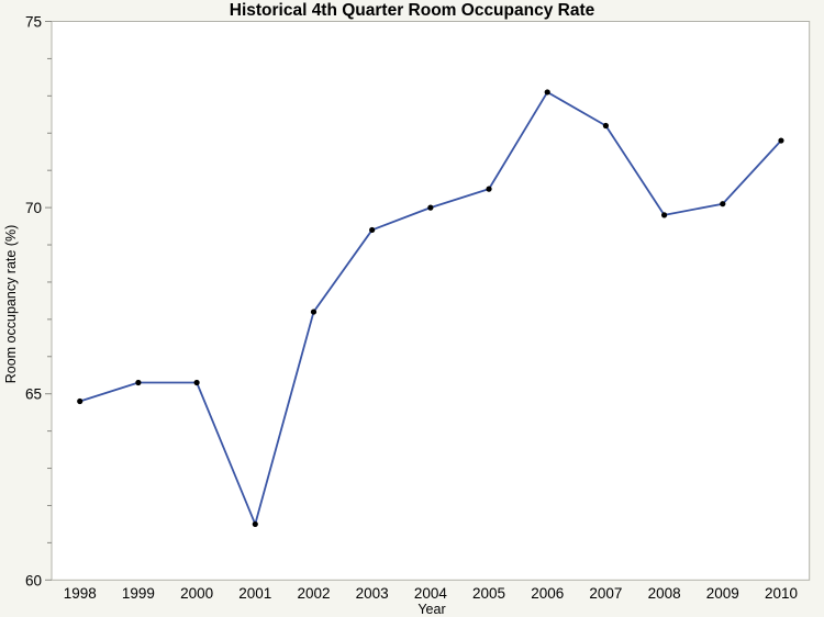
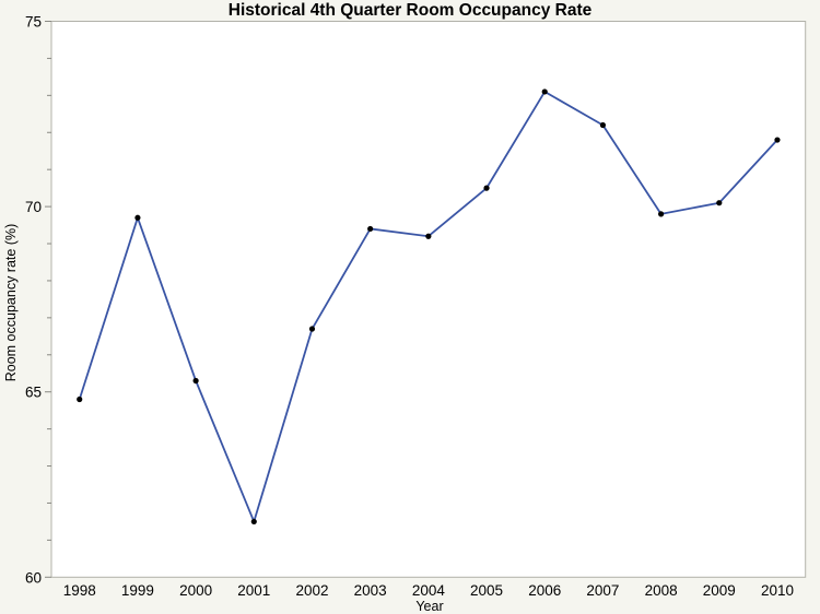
1999: 65.3 -> 69.7
2002: 67.2 -> 66.7
2004: 70.0 -> 69.2
